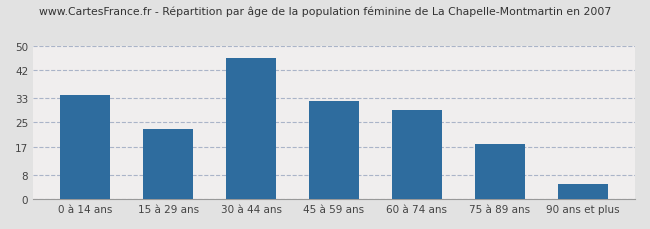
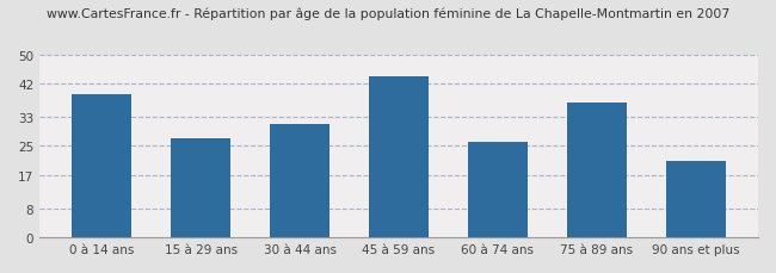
0 à 14 ans: 34 -> 39
15 à 29 ans: 23 -> 27
30 à 44 ans: 46 -> 31
45 à 59 ans: 32 -> 44
60 à 74 ans: 29 -> 26
75 à 89 ans: 18 -> 37
90 ans et plus: 5 -> 21
